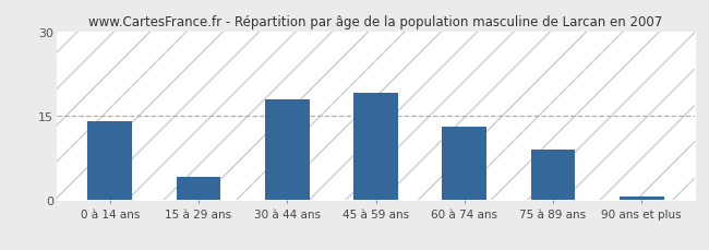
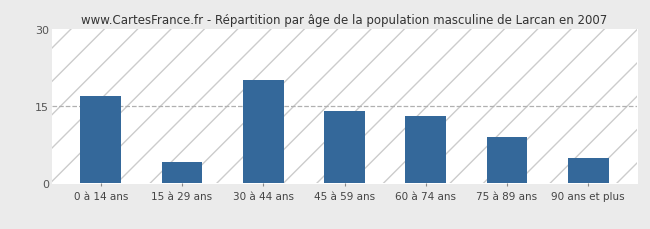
0 à 14 ans: 14.0 -> 17.0
30 à 44 ans: 18.0 -> 20.0
45 à 59 ans: 19.0 -> 14.0
90 ans et plus: 0.5 -> 4.8
